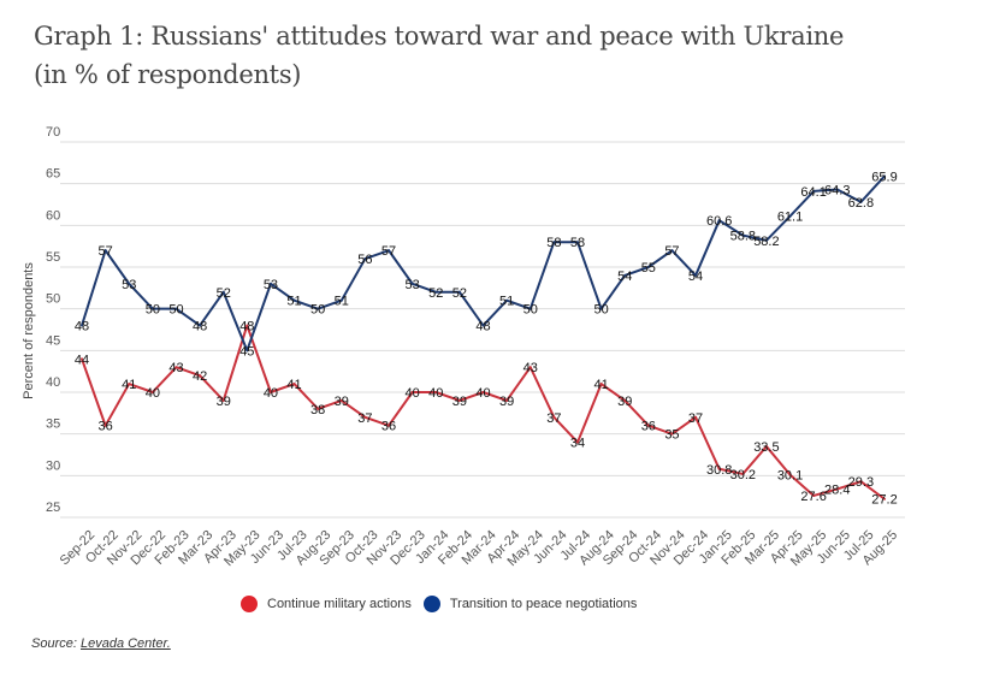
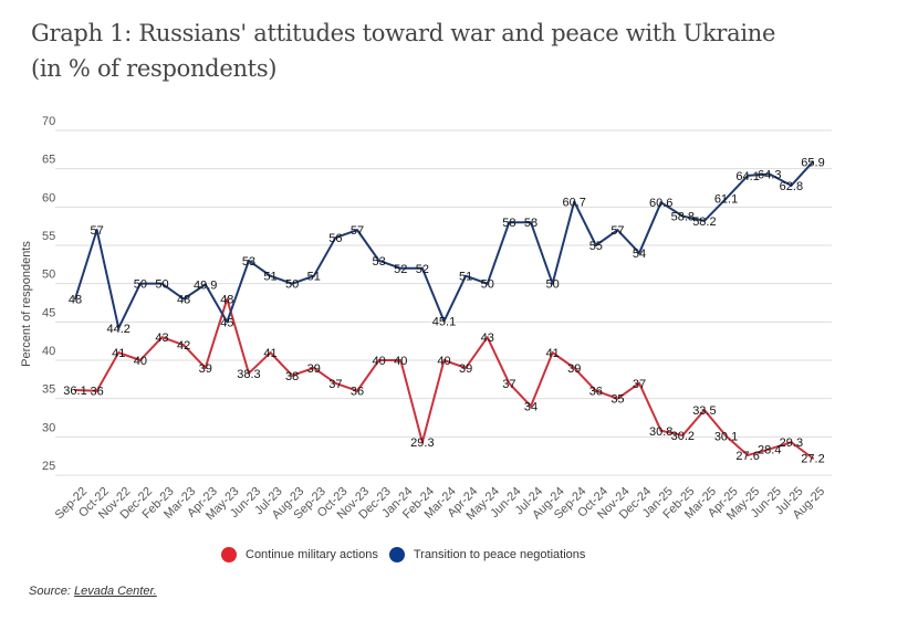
Continue military actions/Sep-22: 44 -> 36.1
Transition to peace negotiations/Nov-22: 53 -> 44.2
Transition to peace negotiations/Apr-23: 52 -> 49.9
Continue military actions/Jun-23: 40 -> 38.3
Continue military actions/Feb-24: 39 -> 29.3
Transition to peace negotiations/Mar-24: 48 -> 45.1
Transition to peace negotiations/Sep-24: 54 -> 60.7
